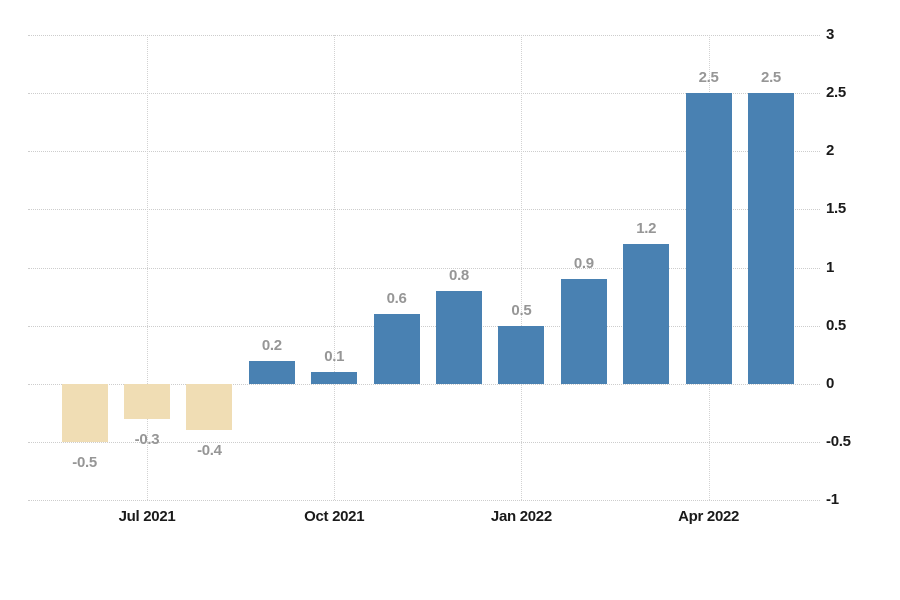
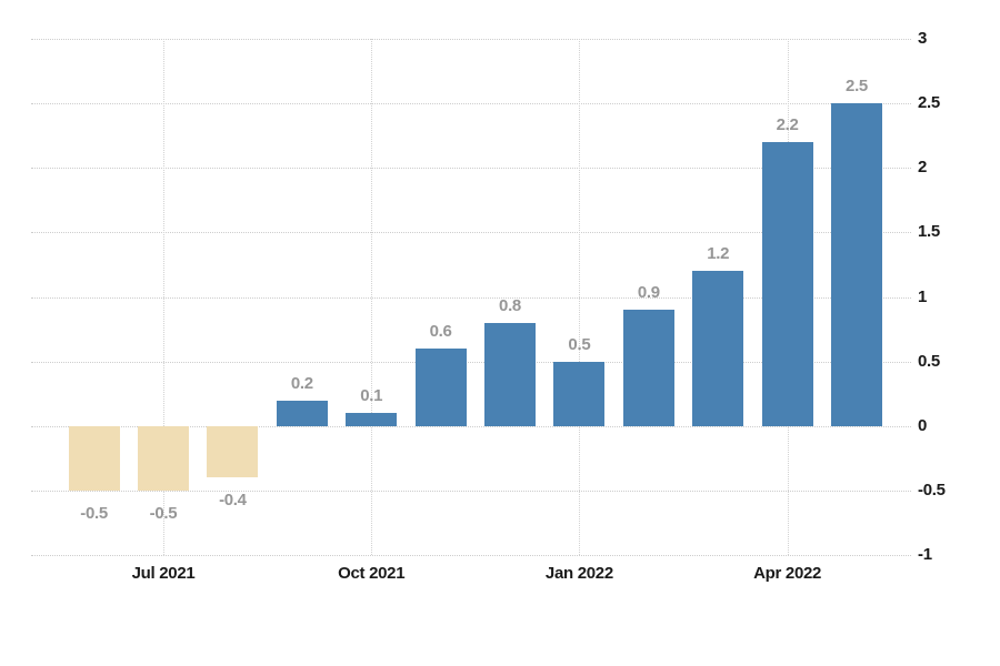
Jul 2021: -0.3 -> -0.5
Apr 2022: 2.5 -> 2.2
